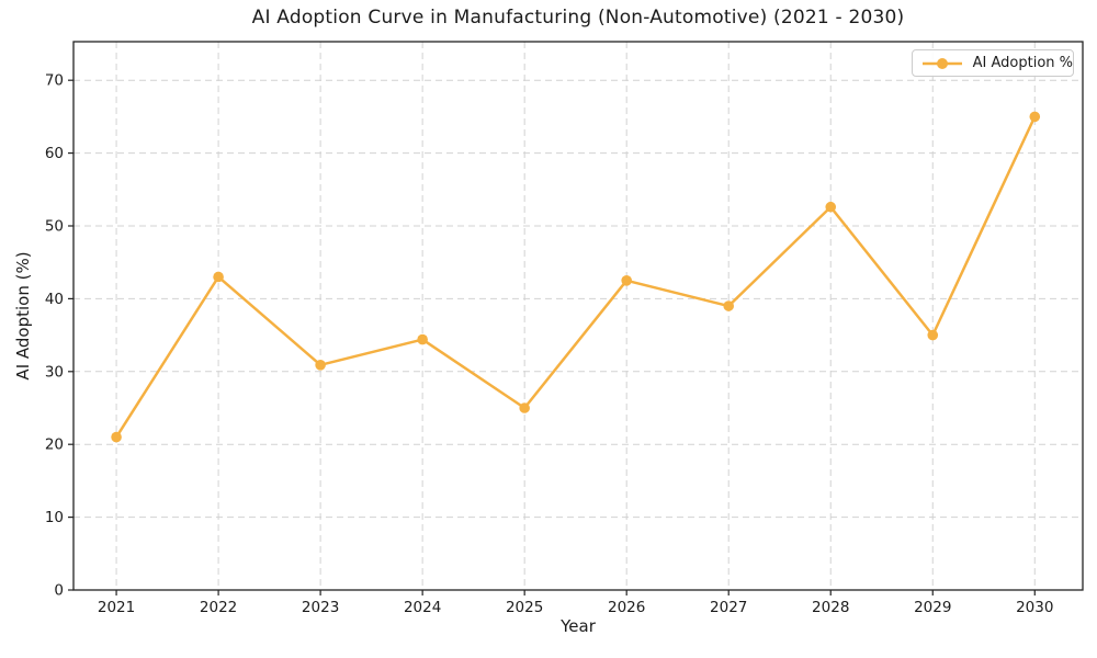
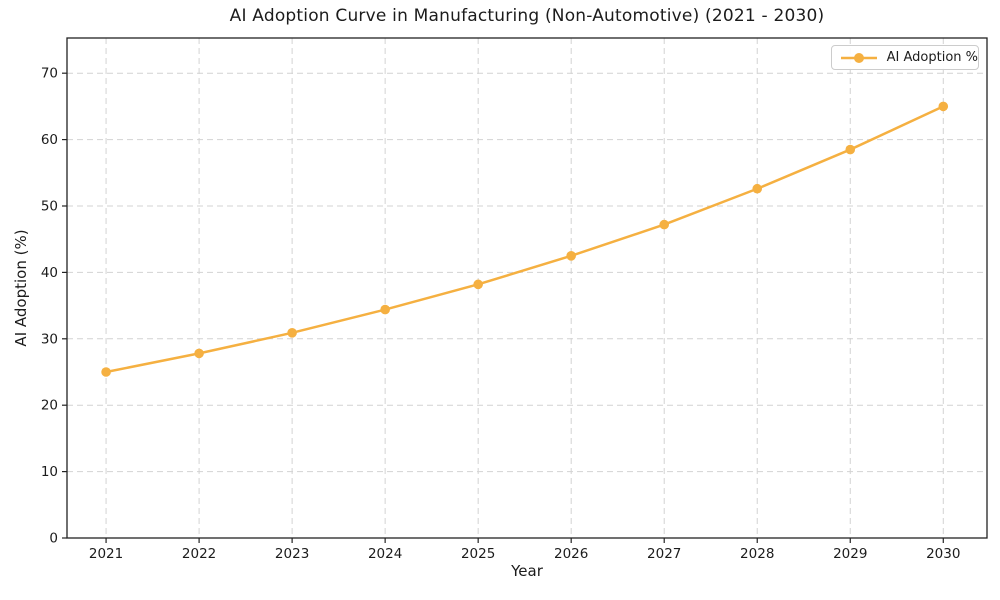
2021: 21 -> 25
2022: 43 -> 28
2025: 25 -> 38
2027: 39 -> 47
2029: 35 -> 58
